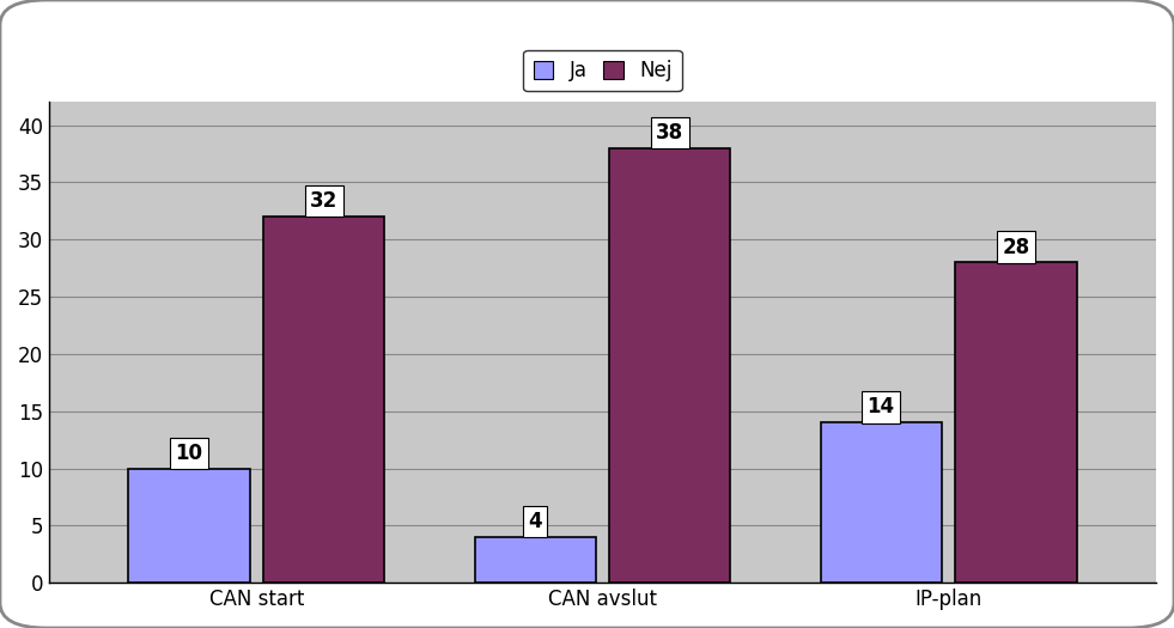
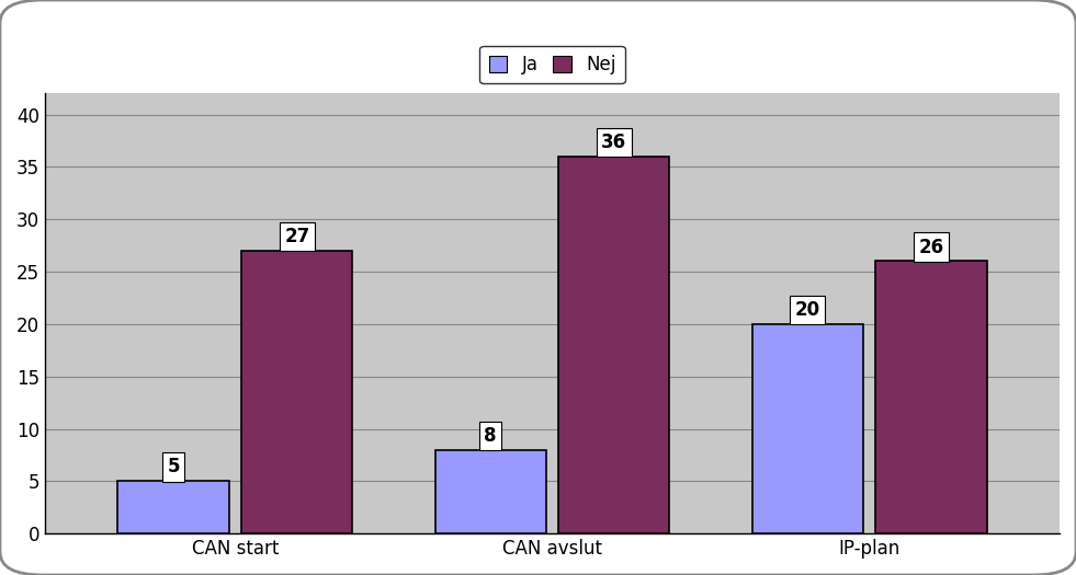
Ja/CAN start: 10 -> 5
Nej/CAN start: 32 -> 27
Ja/CAN avslut: 4 -> 8
Nej/CAN avslut: 38 -> 36
Ja/IP-plan: 14 -> 20
Nej/IP-plan: 28 -> 26
